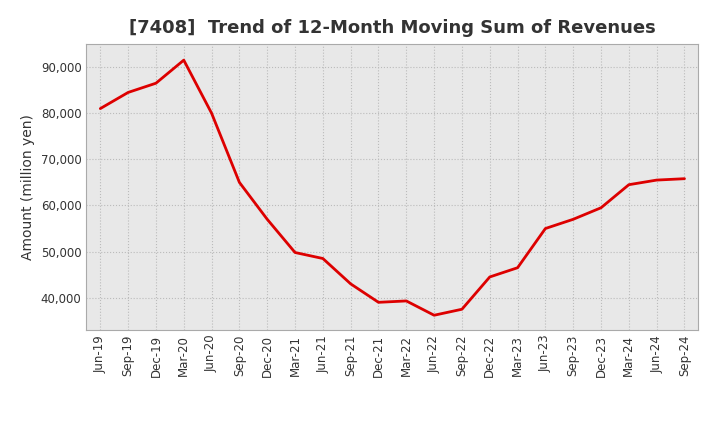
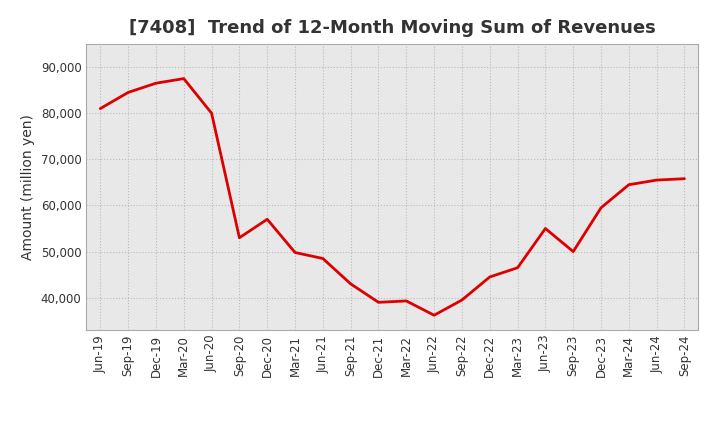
Mar-20: 91,500 -> 87,500
Sep-20: 65,000 -> 53,000
Sep-22: 37,500 -> 39,500
Sep-23: 57,000 -> 50,000
